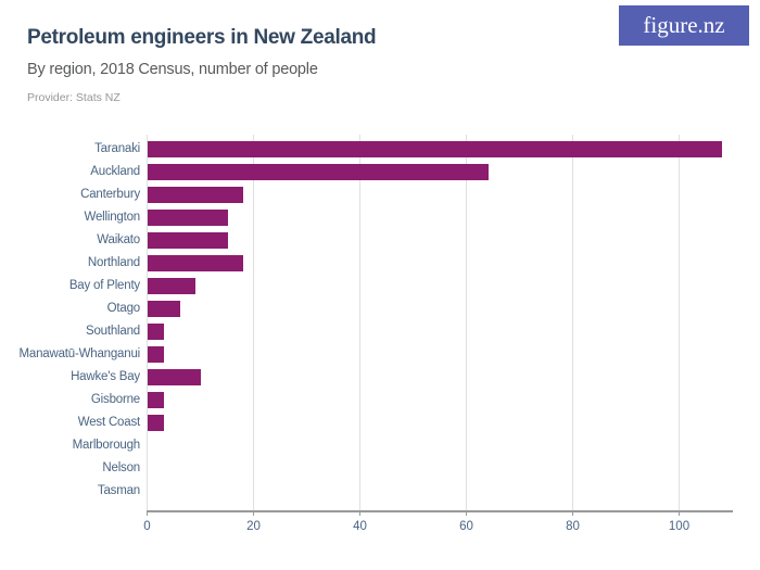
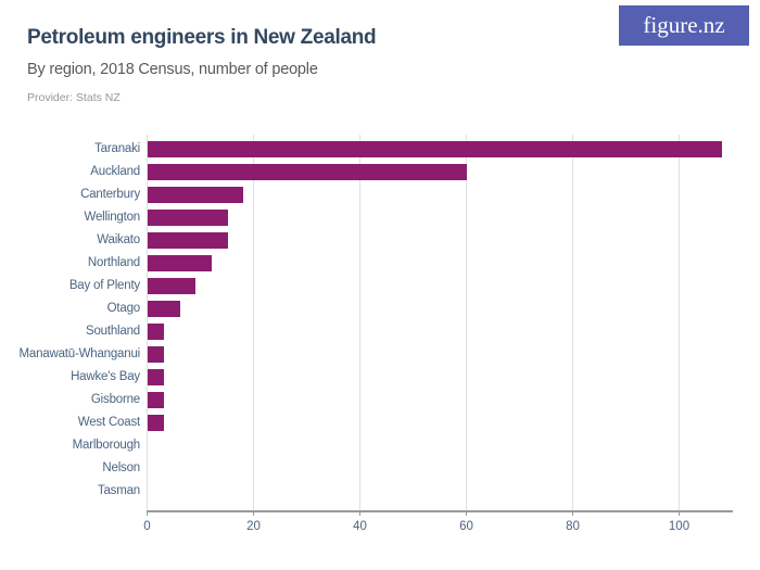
Auckland: 64 -> 60
Northland: 18 -> 12
Hawke's Bay: 10 -> 3
